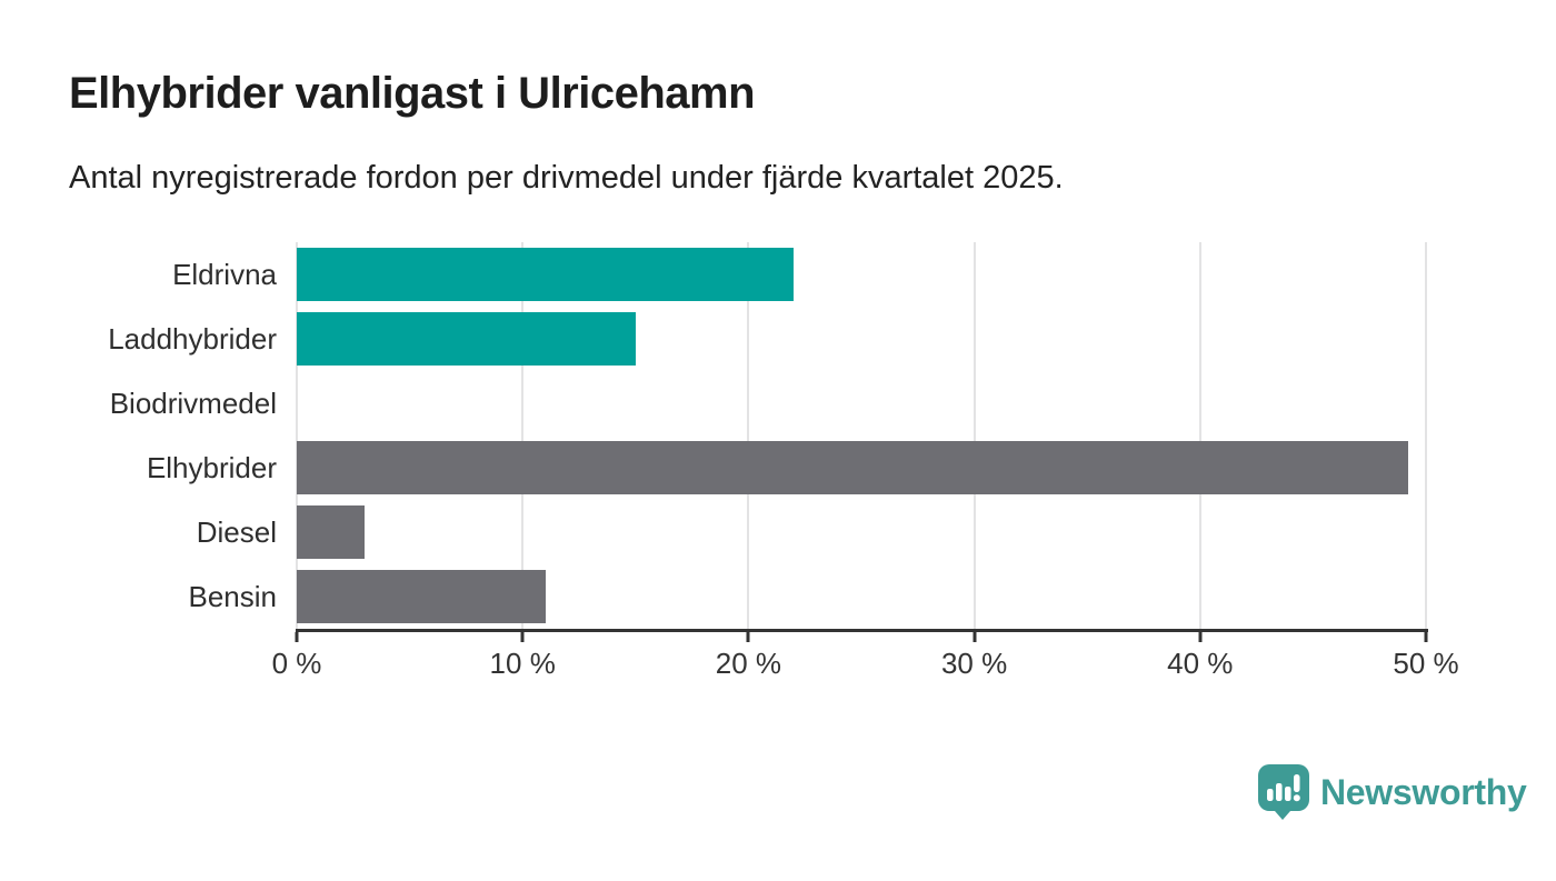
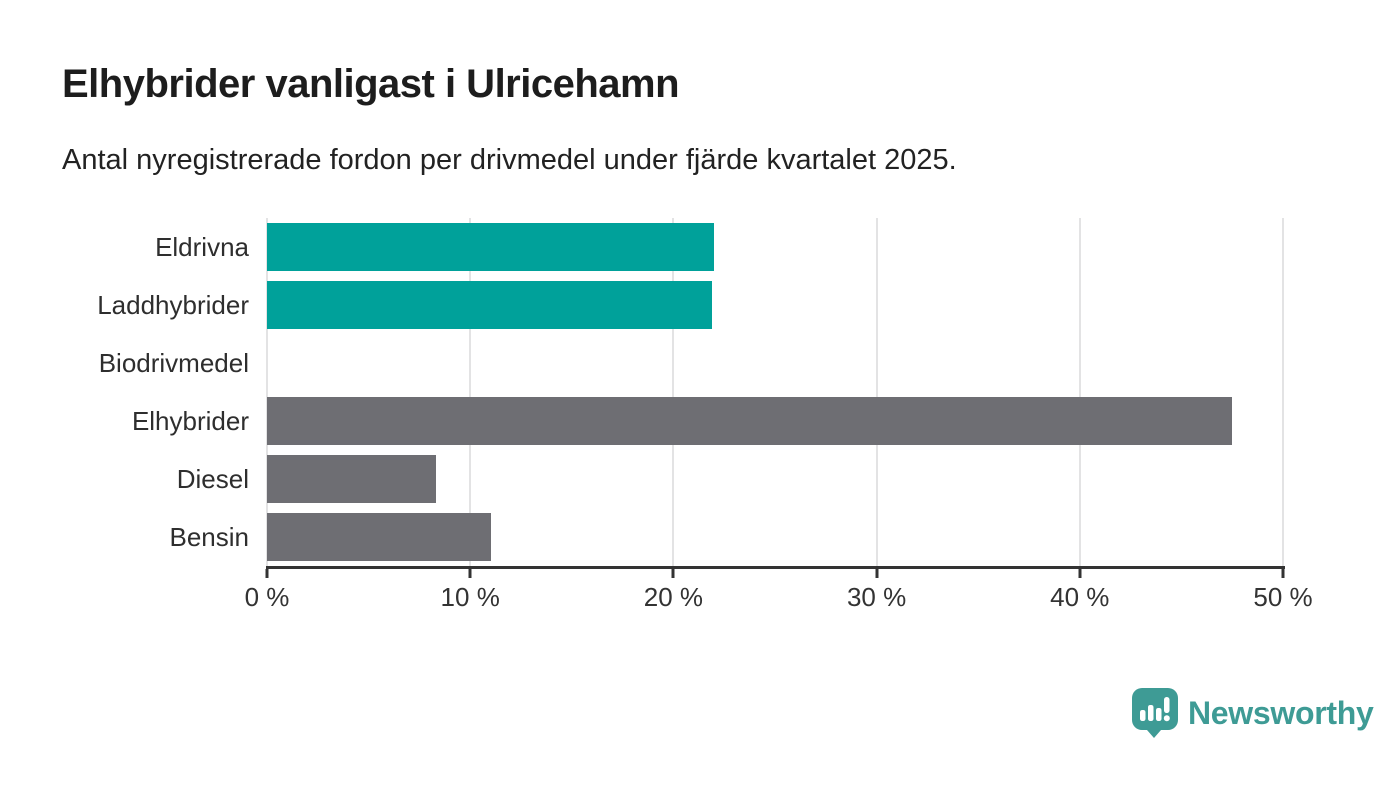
Laddhybrider: 15.0% -> 21.9%
Elhybrider: 49.2% -> 47.5%
Diesel: 3.0% -> 8.3%
